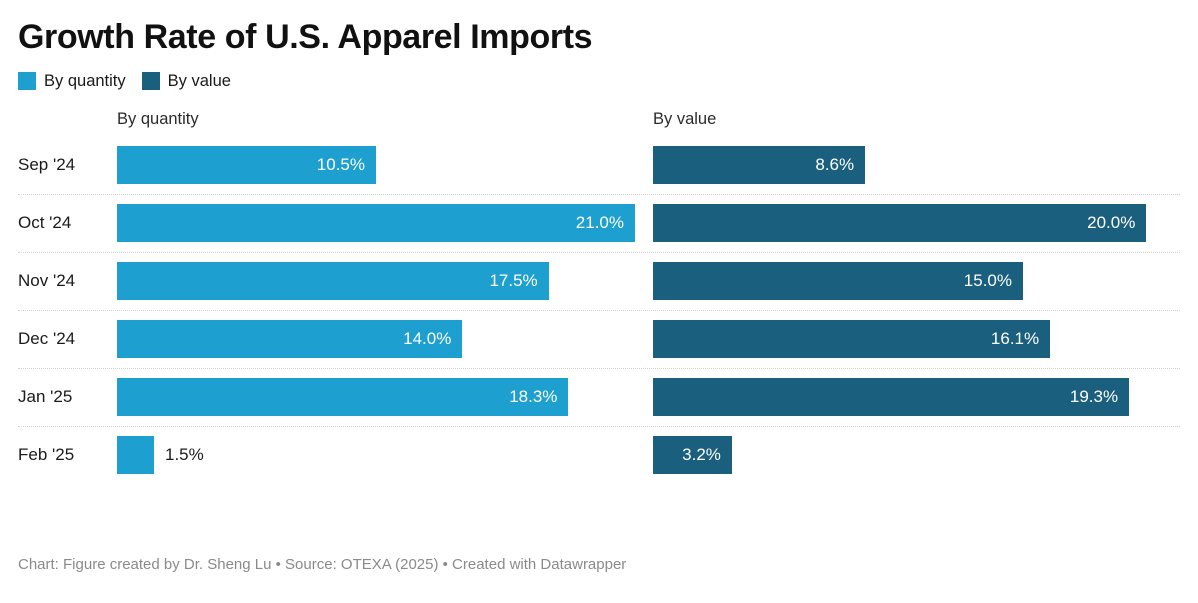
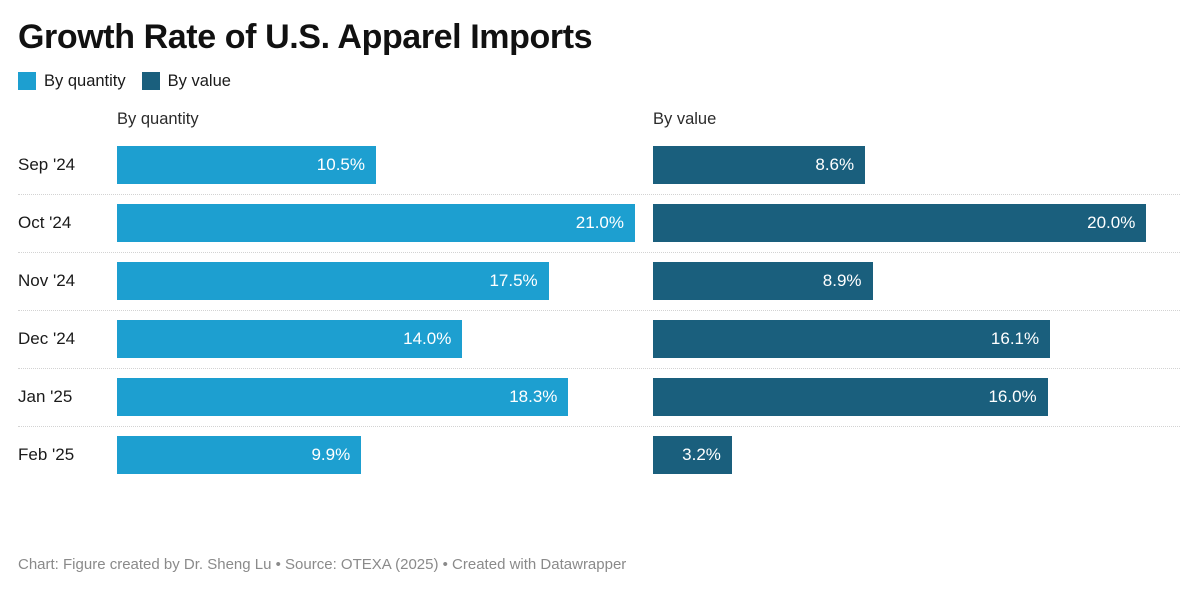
By value/Nov '24: 15.0% -> 8.9%
By value/Jan '25: 19.3% -> 16.0%
By quantity/Feb '25: 1.5% -> 9.9%
